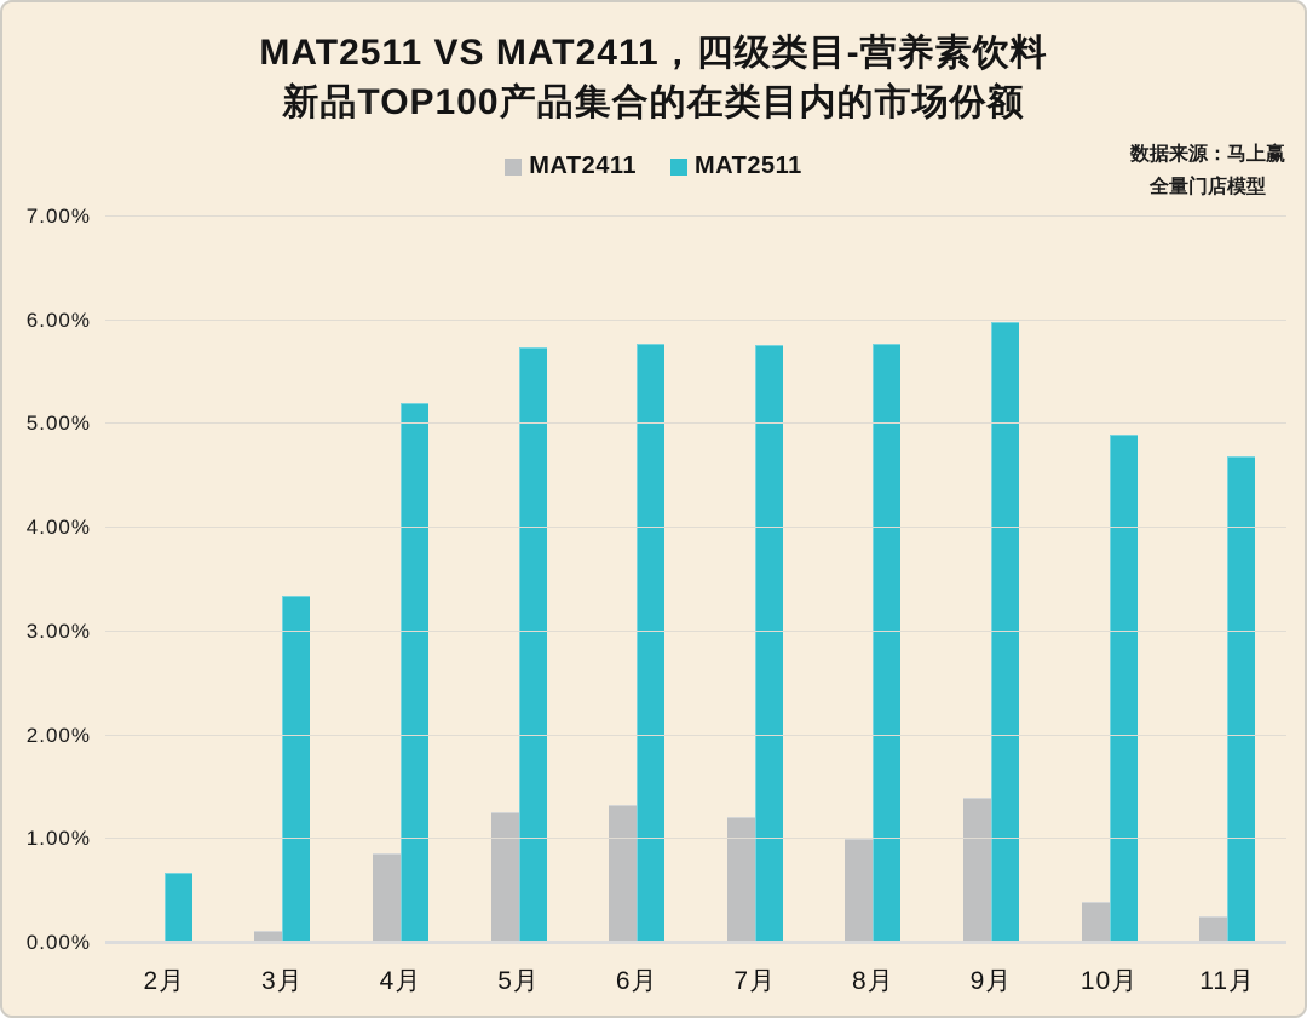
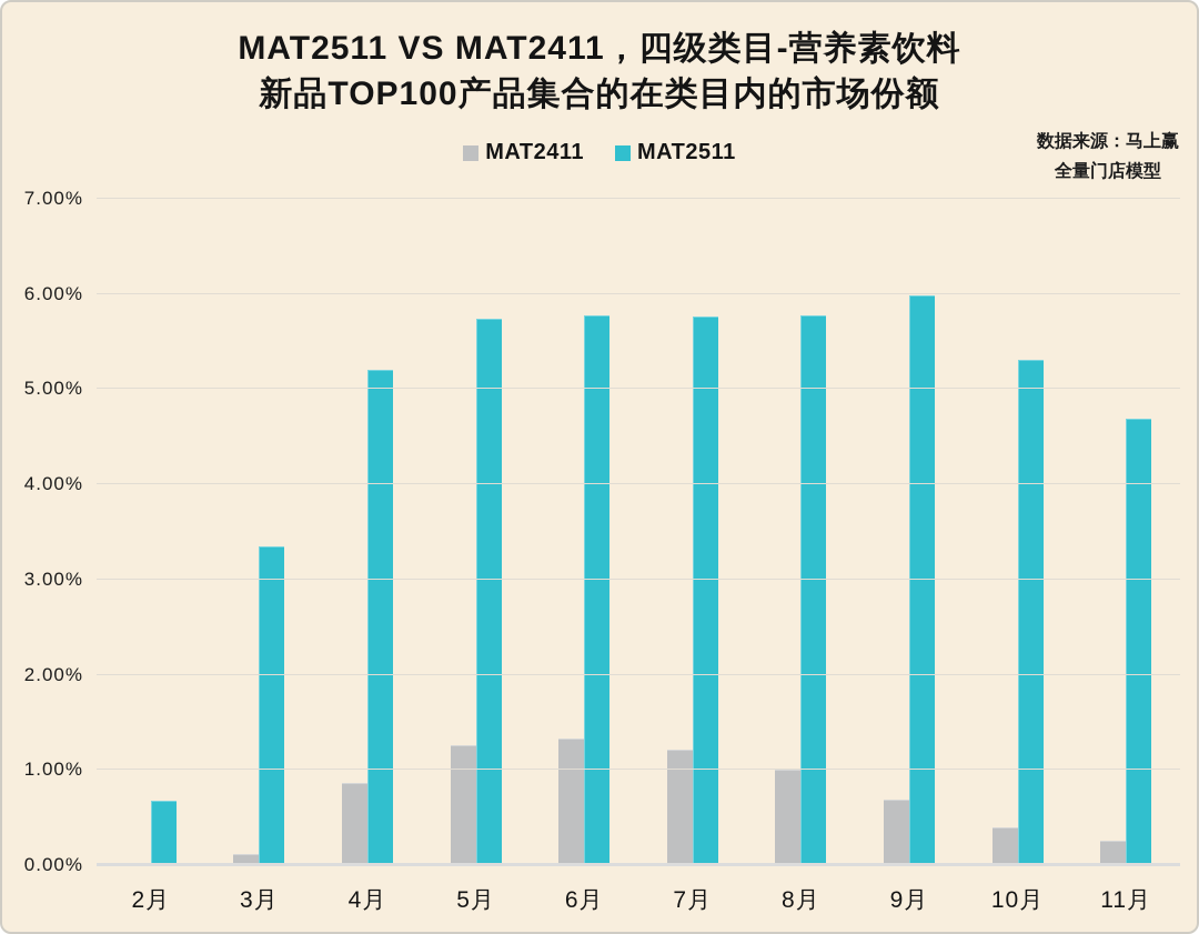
MAT2411/9月: 1.4% -> 0.7%
MAT2511/10月: 4.9% -> 5.3%
